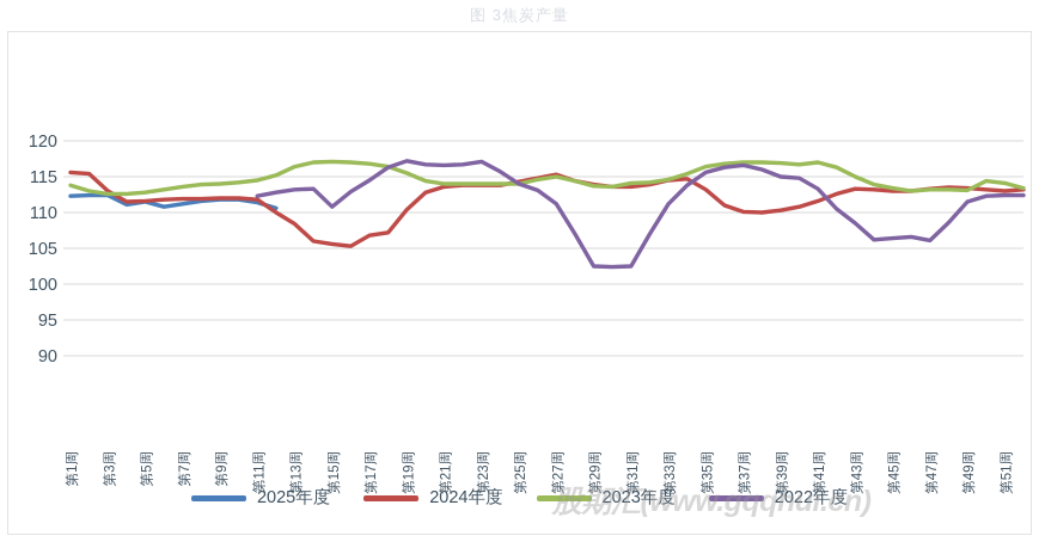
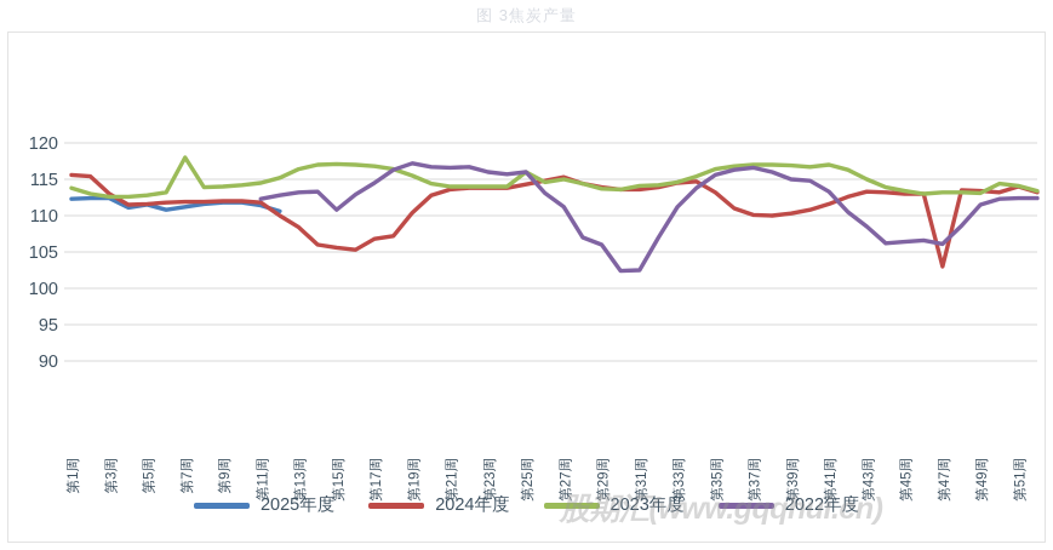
2023年度/第7周: 114 -> 118
2022年度/第23周: 117 -> 116
2023年度/第25周: 114 -> 116
2022年度/第25周: 114 -> 116
2022年度/第29周: 102 -> 106
2024年度/第47周: 113 -> 103
2024年度/第51周: 113 -> 114
